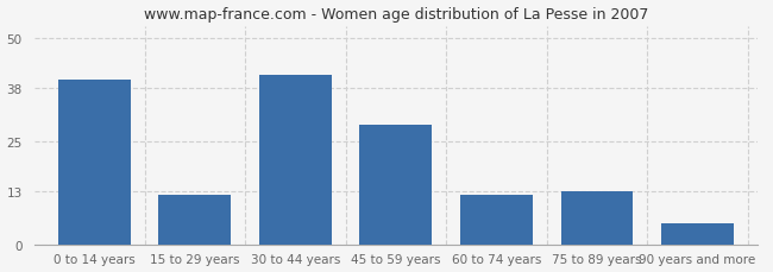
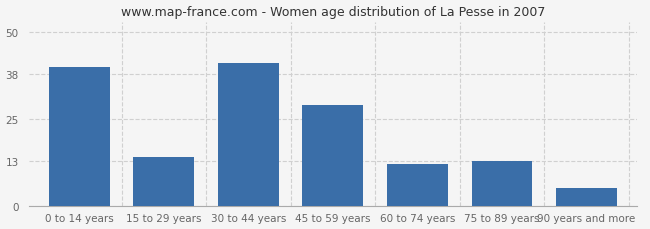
15 to 29 years: 12 -> 14
